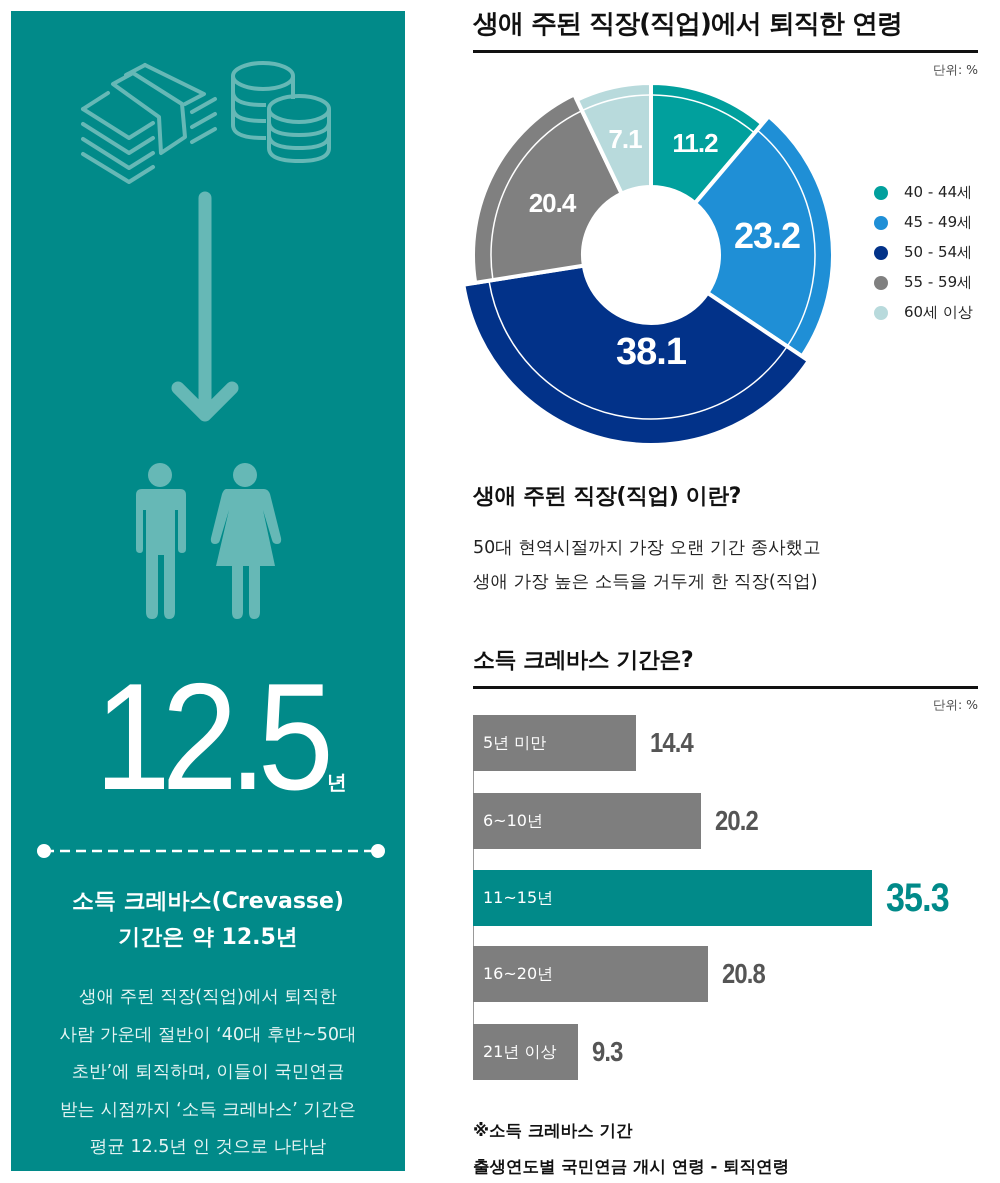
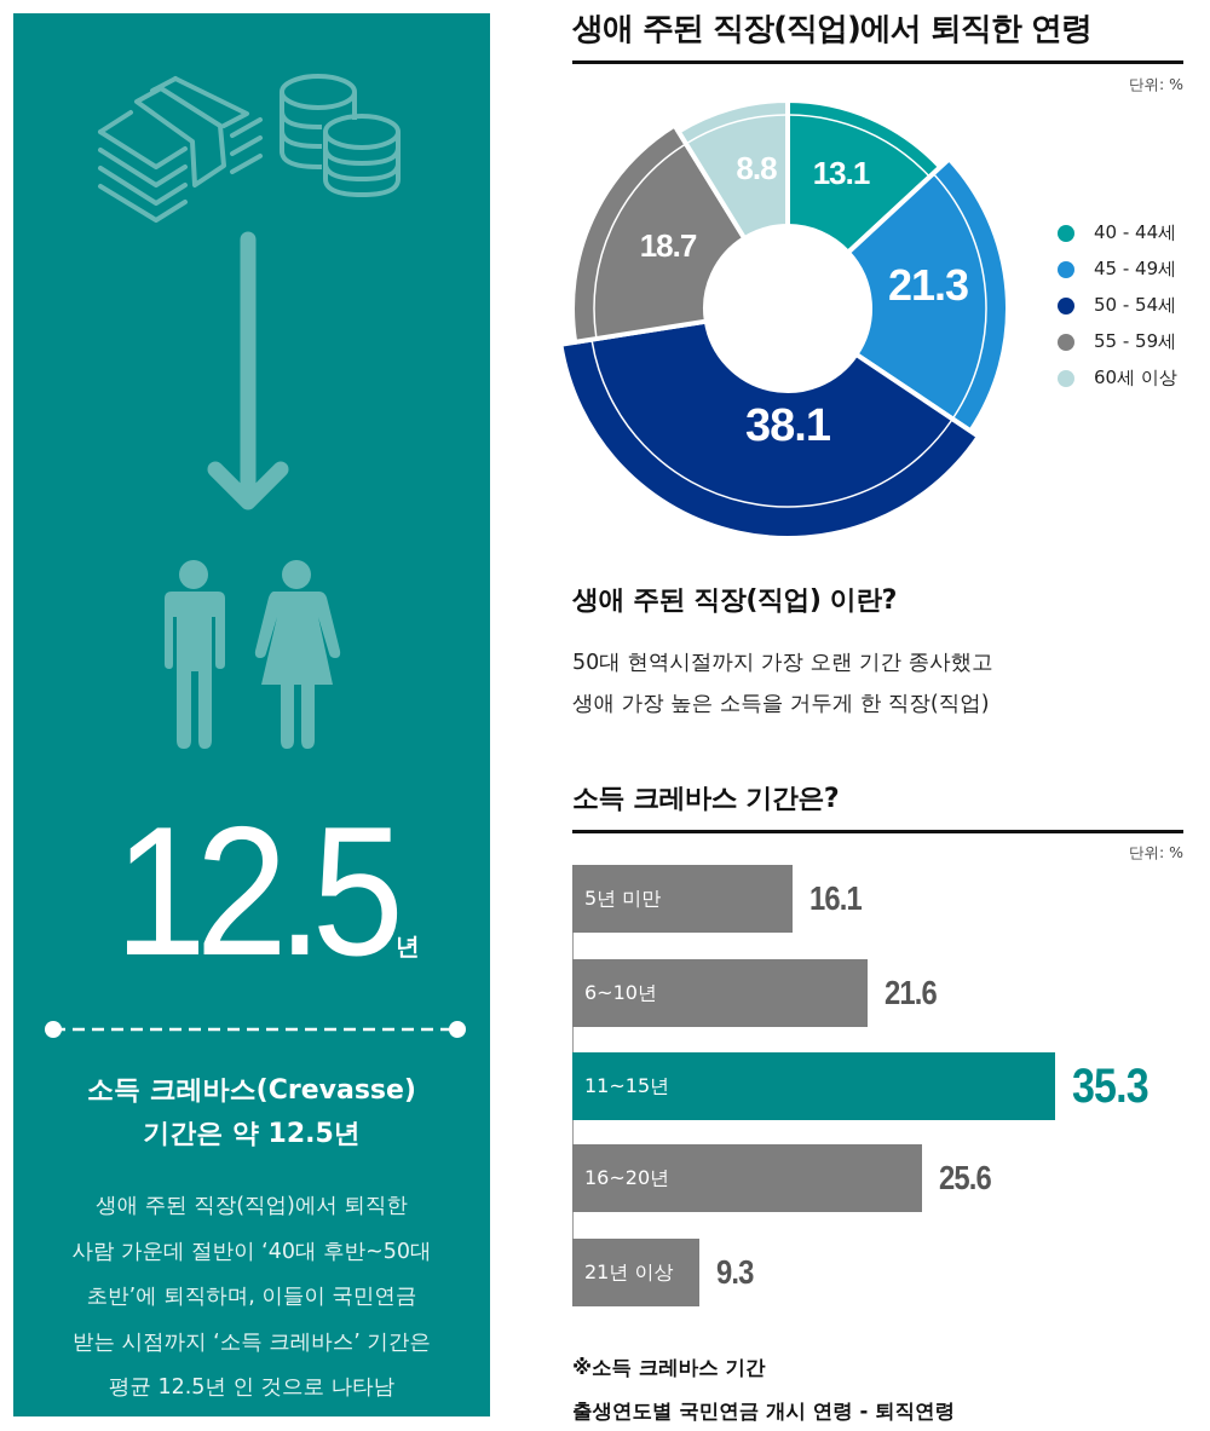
생애 주된 직장(직업)에서 퇴직한 연령/40 - 44세: 11.2 -> 13.1
생애 주된 직장(직업)에서 퇴직한 연령/45 - 49세: 23.2 -> 21.3
생애 주된 직장(직업)에서 퇴직한 연령/55 - 59세: 20.4 -> 18.7
생애 주된 직장(직업)에서 퇴직한 연령/60세 이상: 7.1 -> 8.8
소득 크레바스 기간은?/5년 미만: 14.4 -> 16.1
소득 크레바스 기간은?/6~10년: 20.2 -> 21.6
소득 크레바스 기간은?/16~20년: 20.8 -> 25.6
